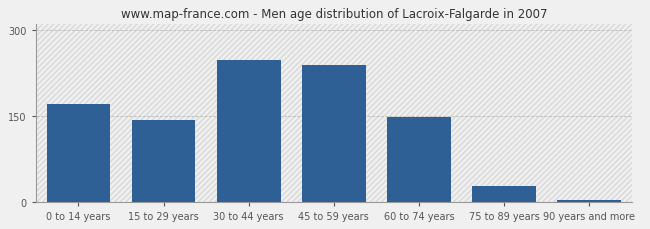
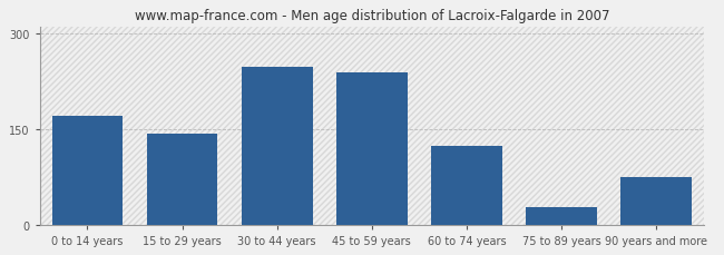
60 to 74 years: 148 -> 124
90 years and more: 2 -> 74
